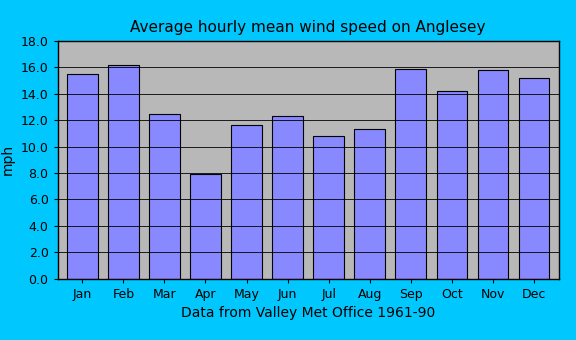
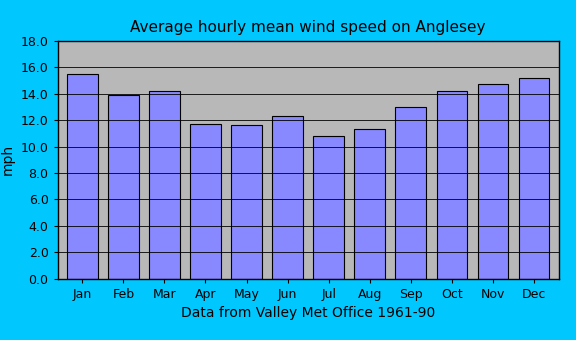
Feb: 16.2 -> 13.9
Mar: 12.5 -> 14.2
Apr: 7.9 -> 11.7
Sep: 15.9 -> 13.0
Nov: 15.8 -> 14.7
